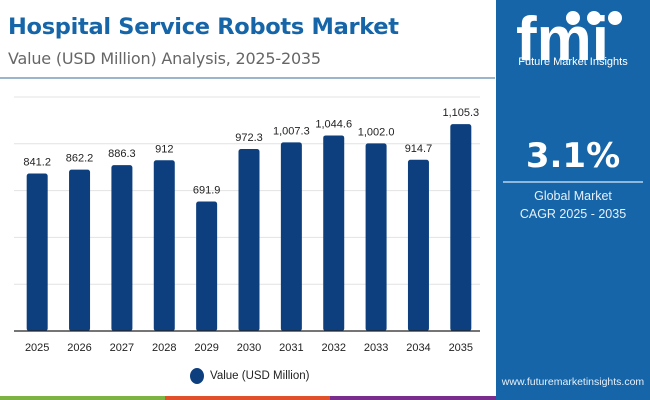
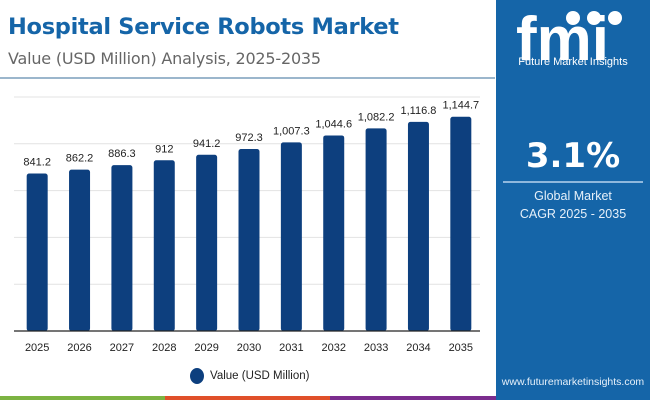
2029: 691.9 -> 941.2
2033: 1,002.0 -> 1,082.2
2034: 914.7 -> 1,116.8
2035: 1,105.3 -> 1,144.7
